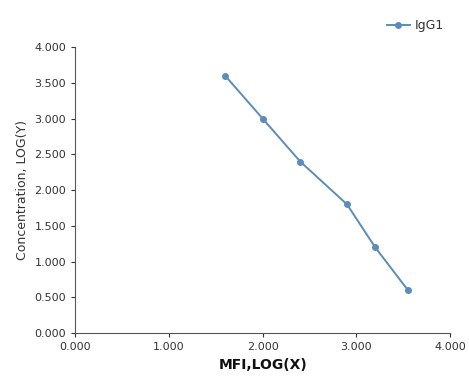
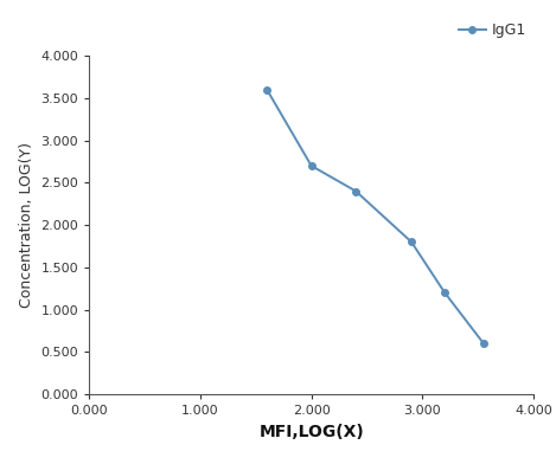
2.000: 3.0 -> 2.7
